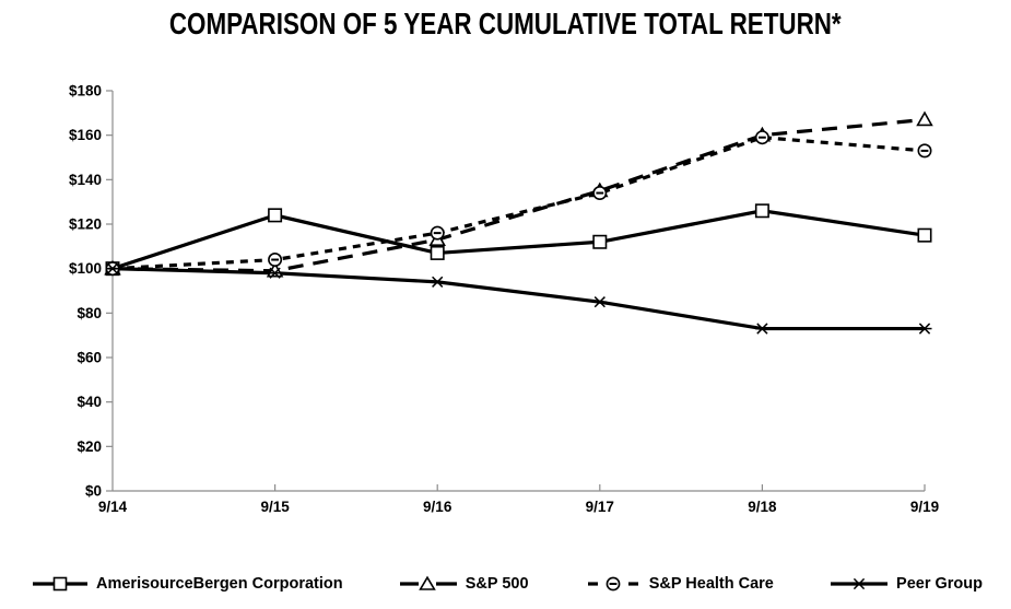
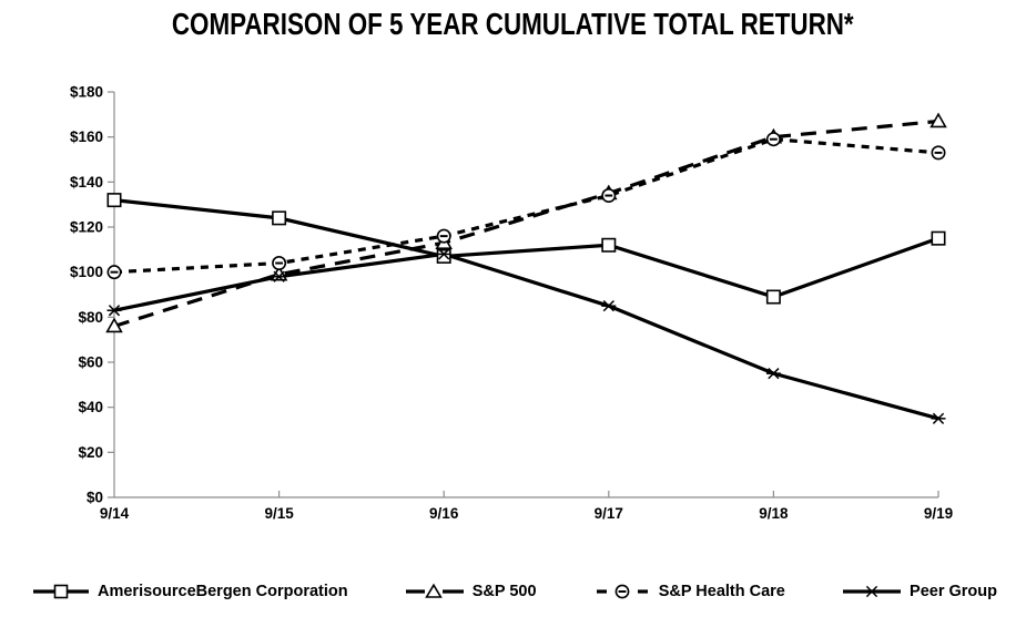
AmerisourceBergen Corporation/9/14: $100 -> $132
S&P 500/9/14: $100 -> $76
Peer Group/9/14: $100 -> $83
Peer Group/9/16: $94 -> $108
AmerisourceBergen Corporation/9/18: $126 -> $89
Peer Group/9/18: $73 -> $55
Peer Group/9/19: $73 -> $35
